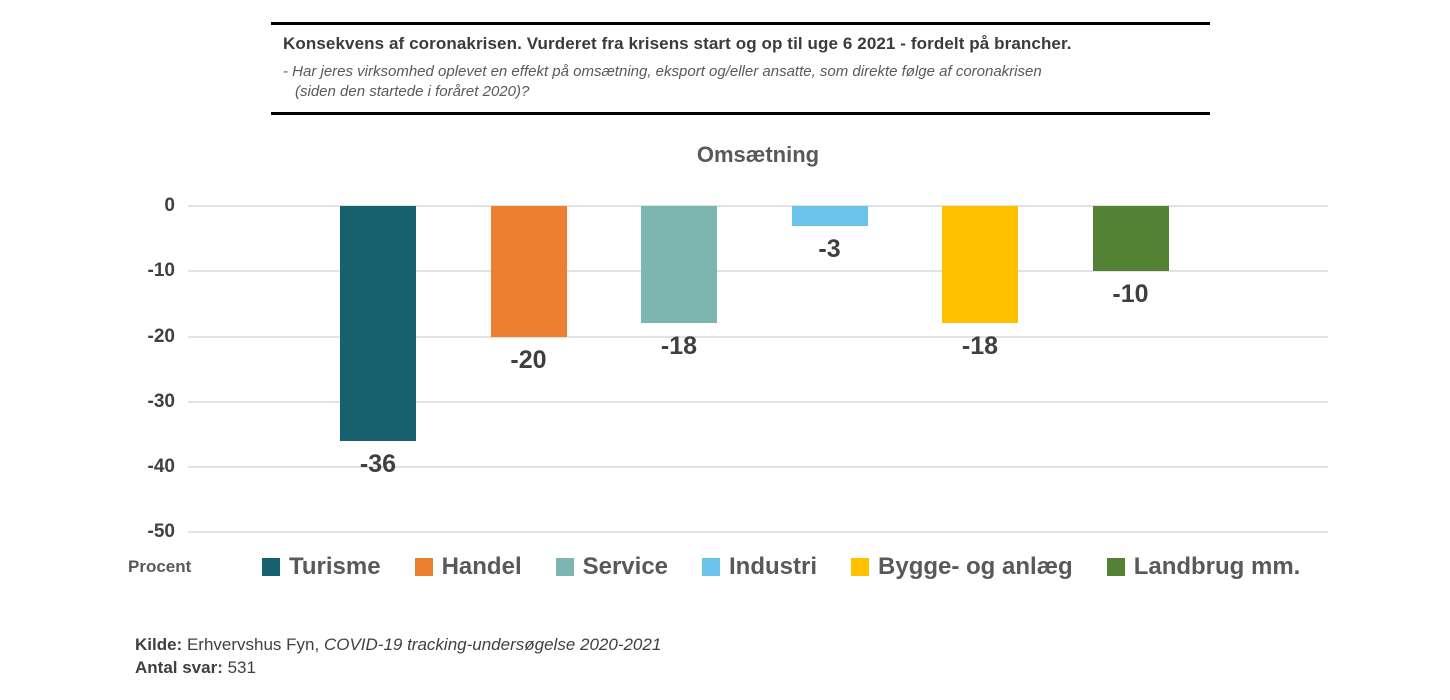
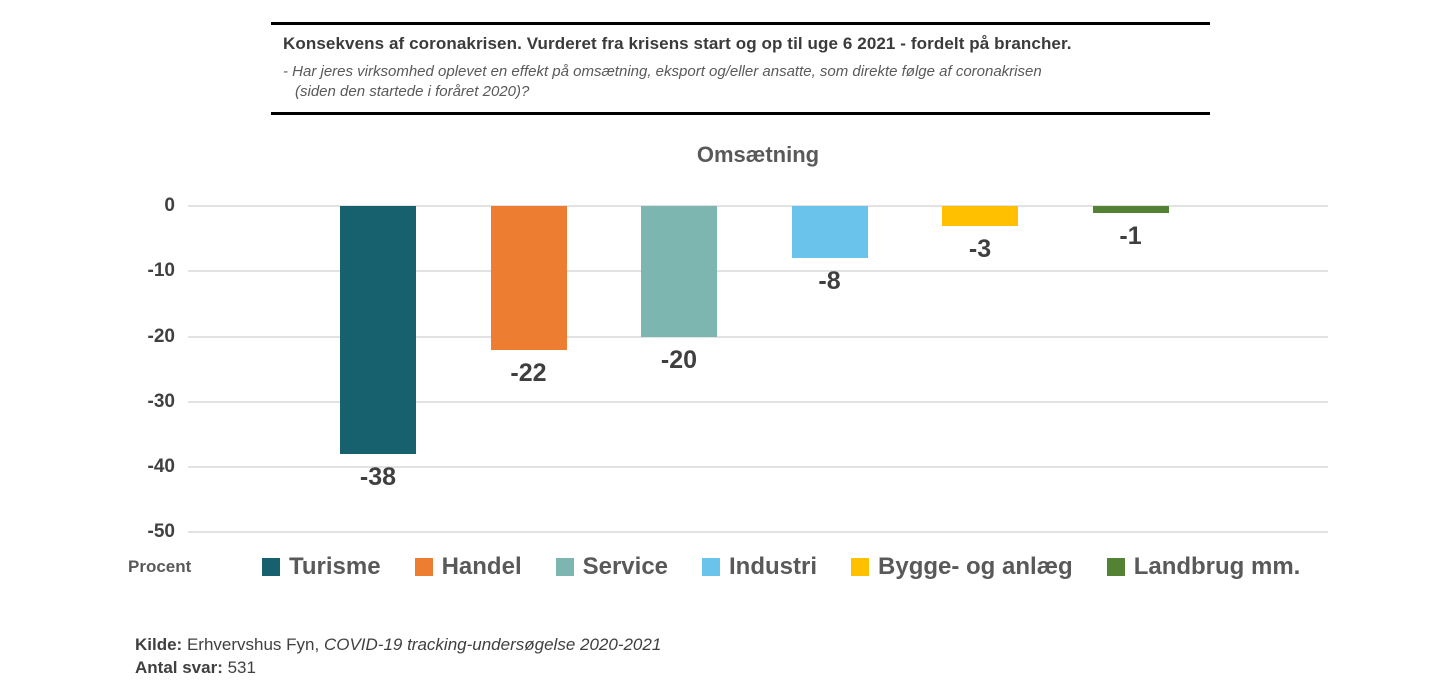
Turisme: -36 -> -38
Handel: -20 -> -22
Service: -18 -> -20
Industri: -3 -> -8
Bygge- og anlæg: -18 -> -3
Landbrug mm.: -10 -> -1
